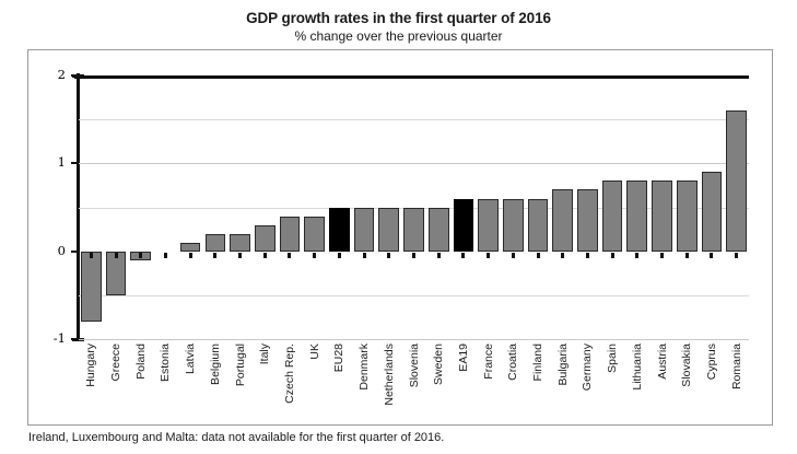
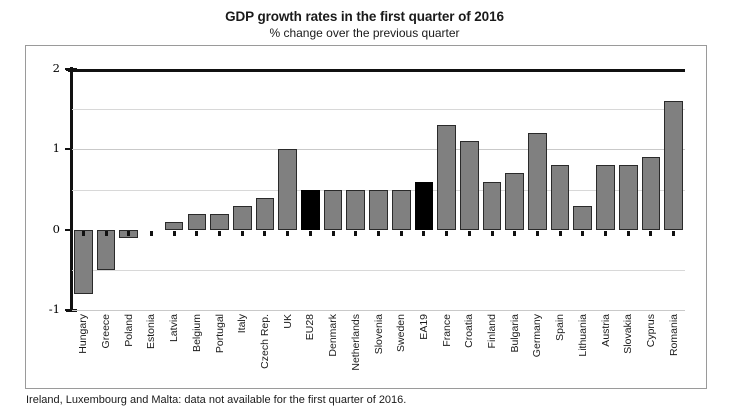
UK: 0.4 -> 1.0
France: 0.6 -> 1.3
Croatia: 0.6 -> 1.1
Germany: 0.7 -> 1.2
Lithuania: 0.8 -> 0.3
